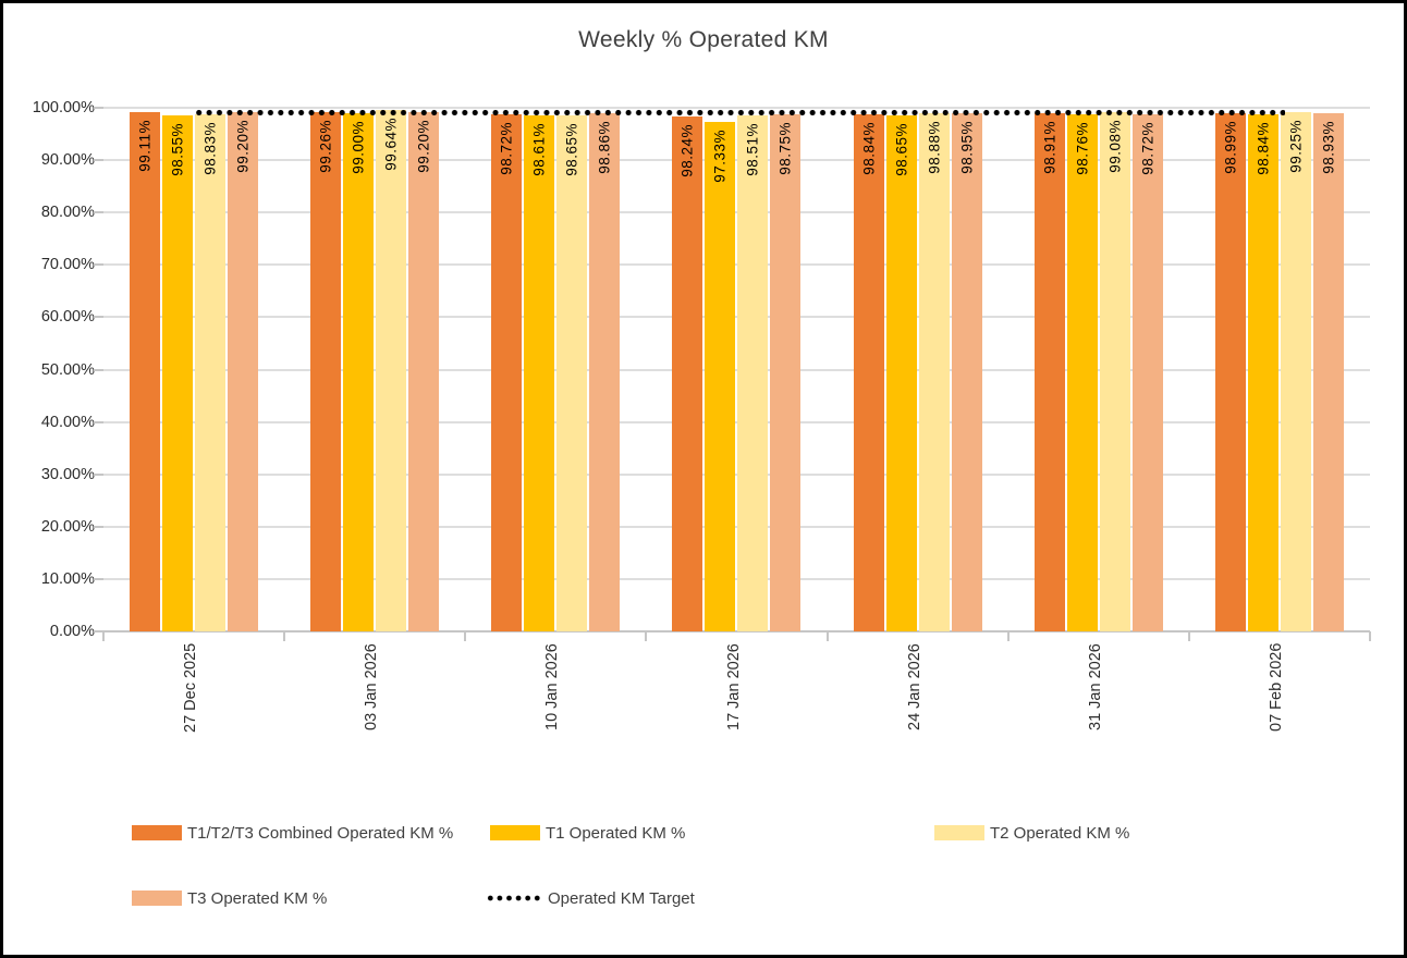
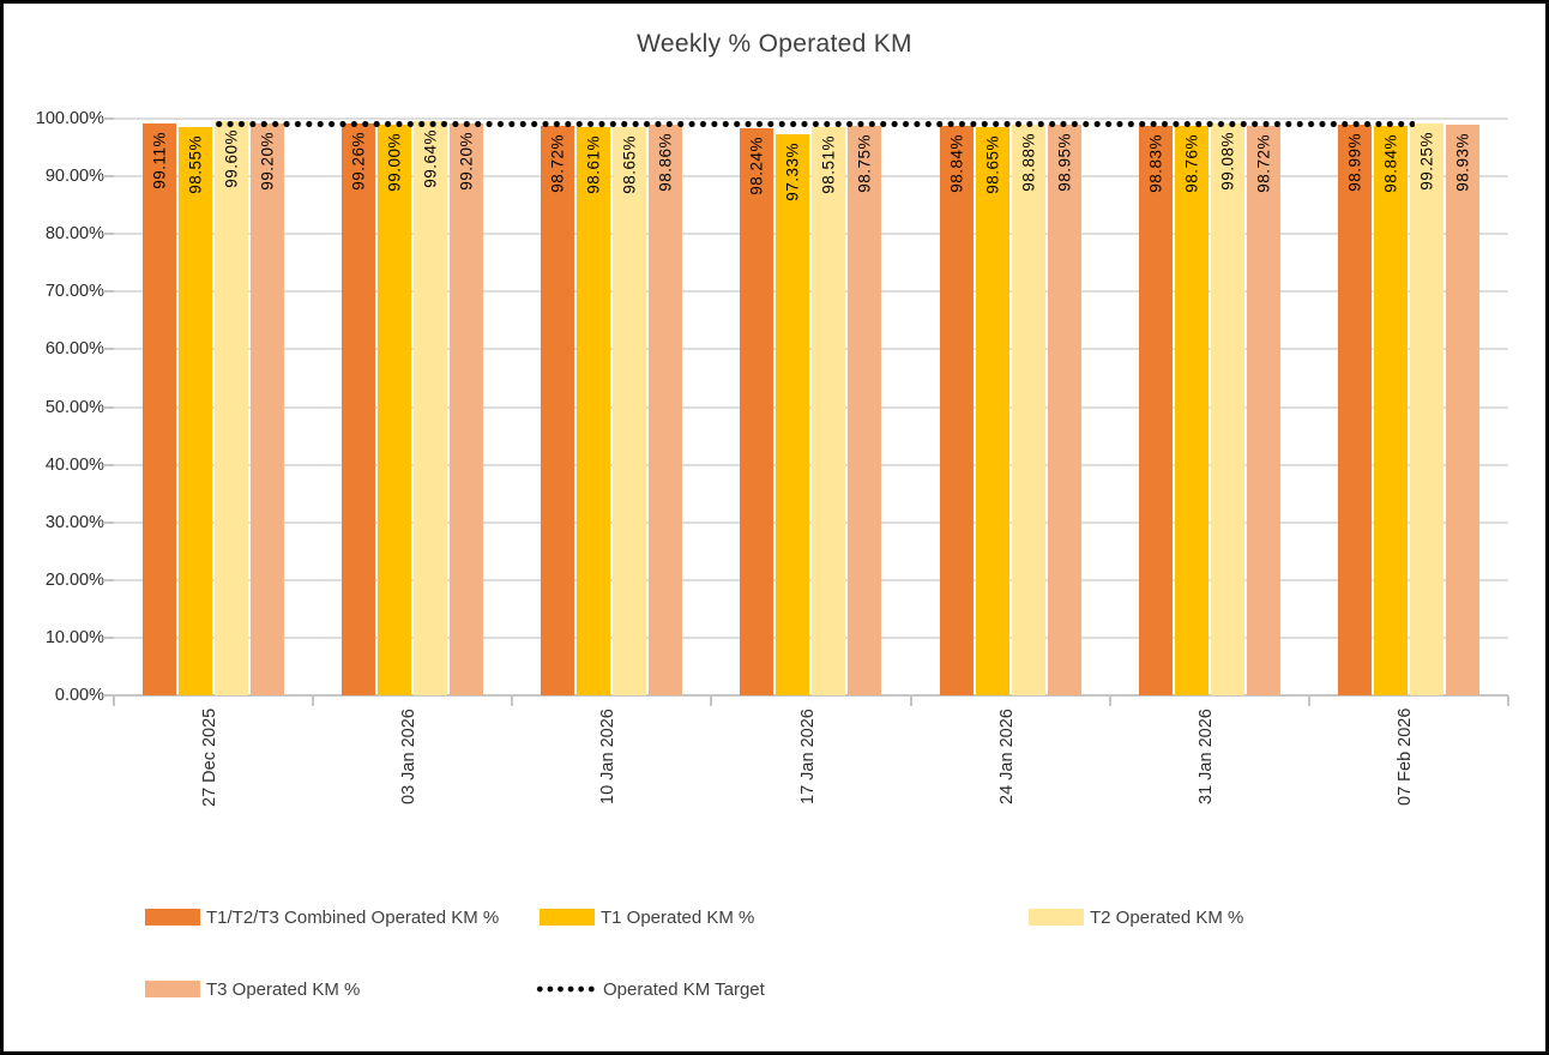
T2 Operated KM %/27 Dec 2025: 98.83% -> 99.60%
T1/T2/T3 Combined Operated KM %/31 Jan 2026: 98.91% -> 98.83%
